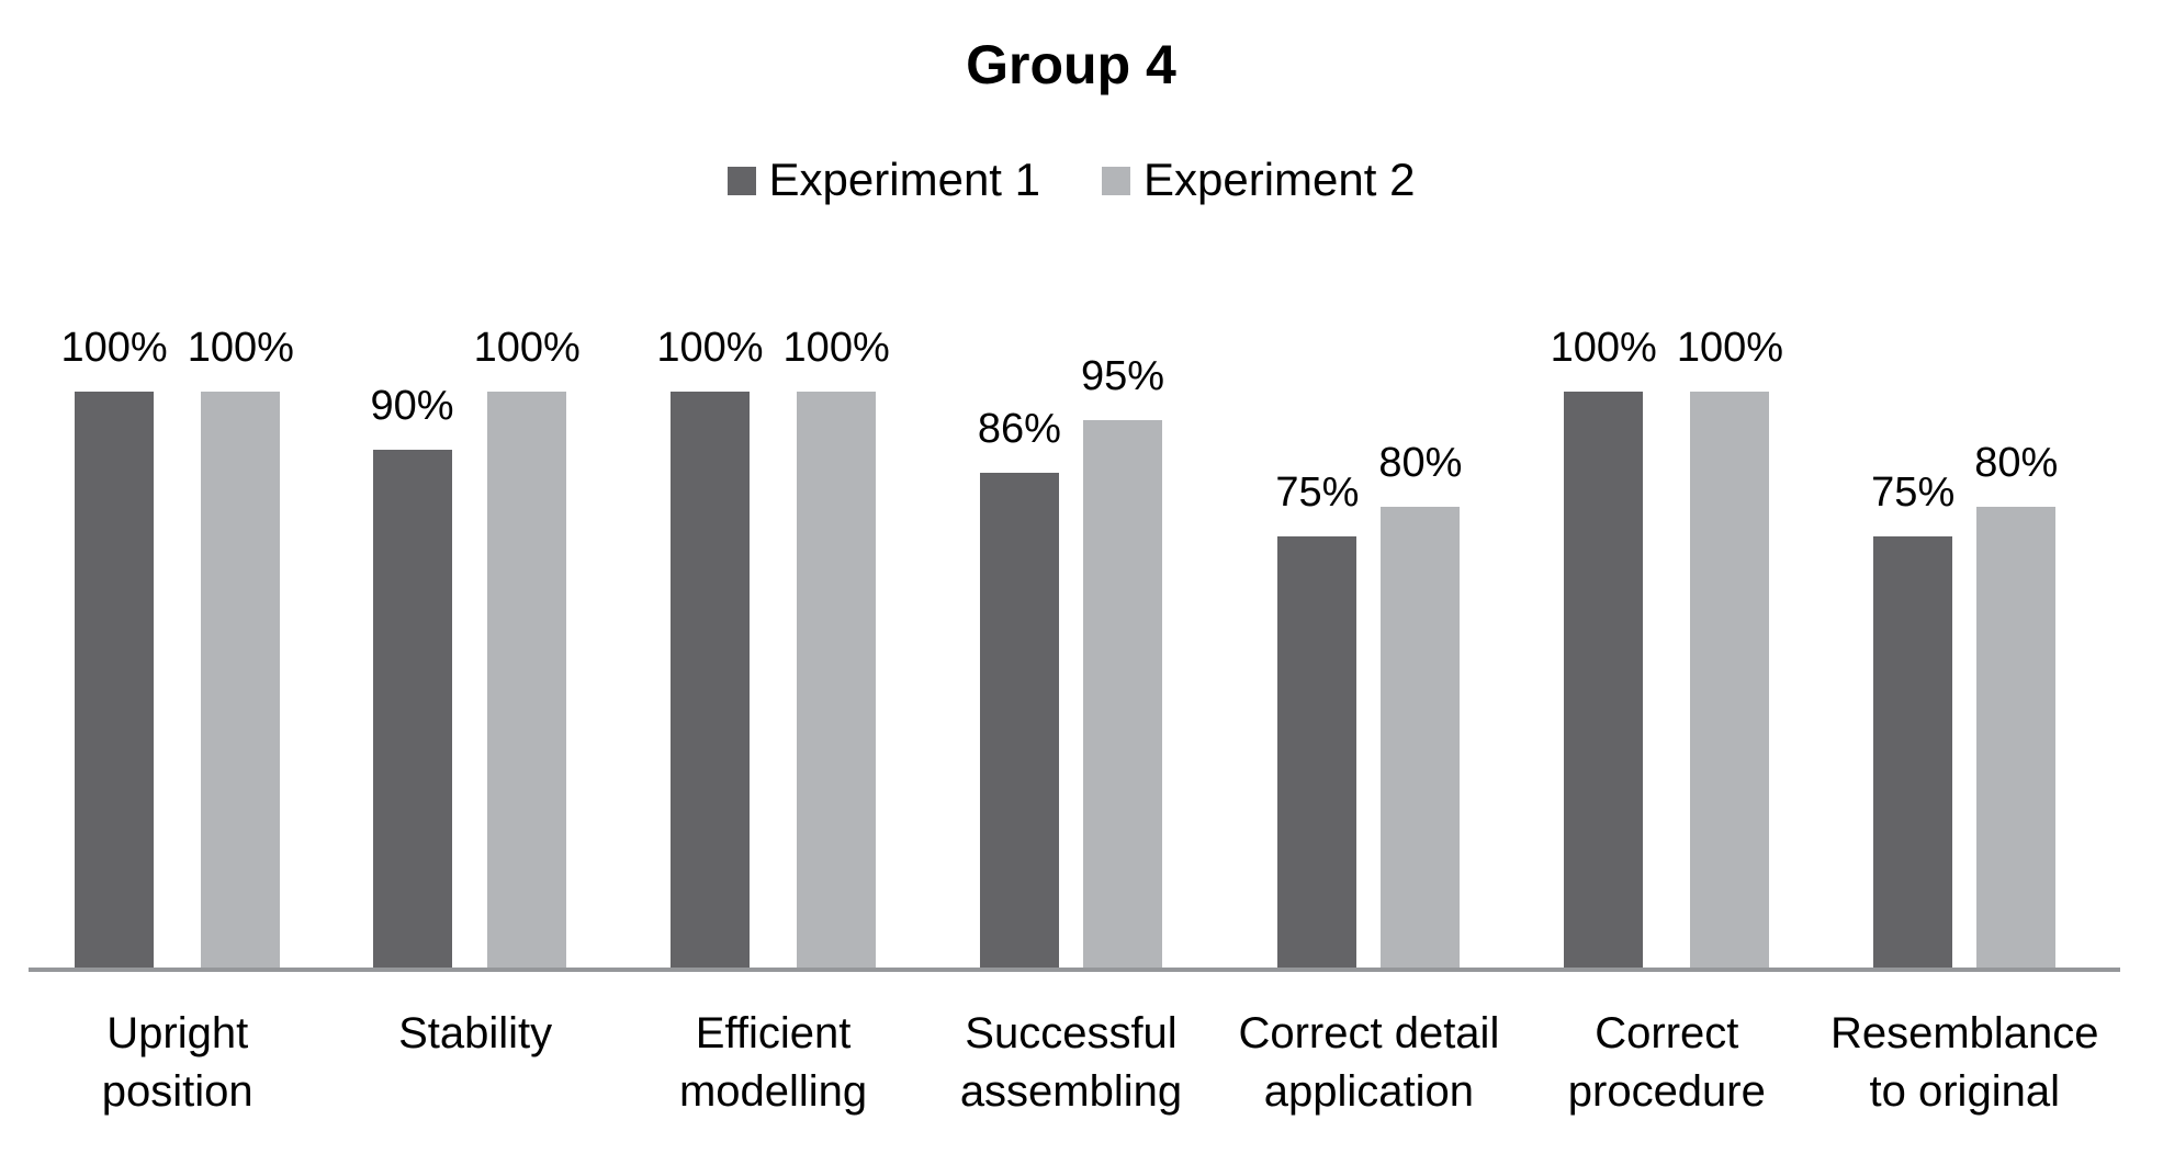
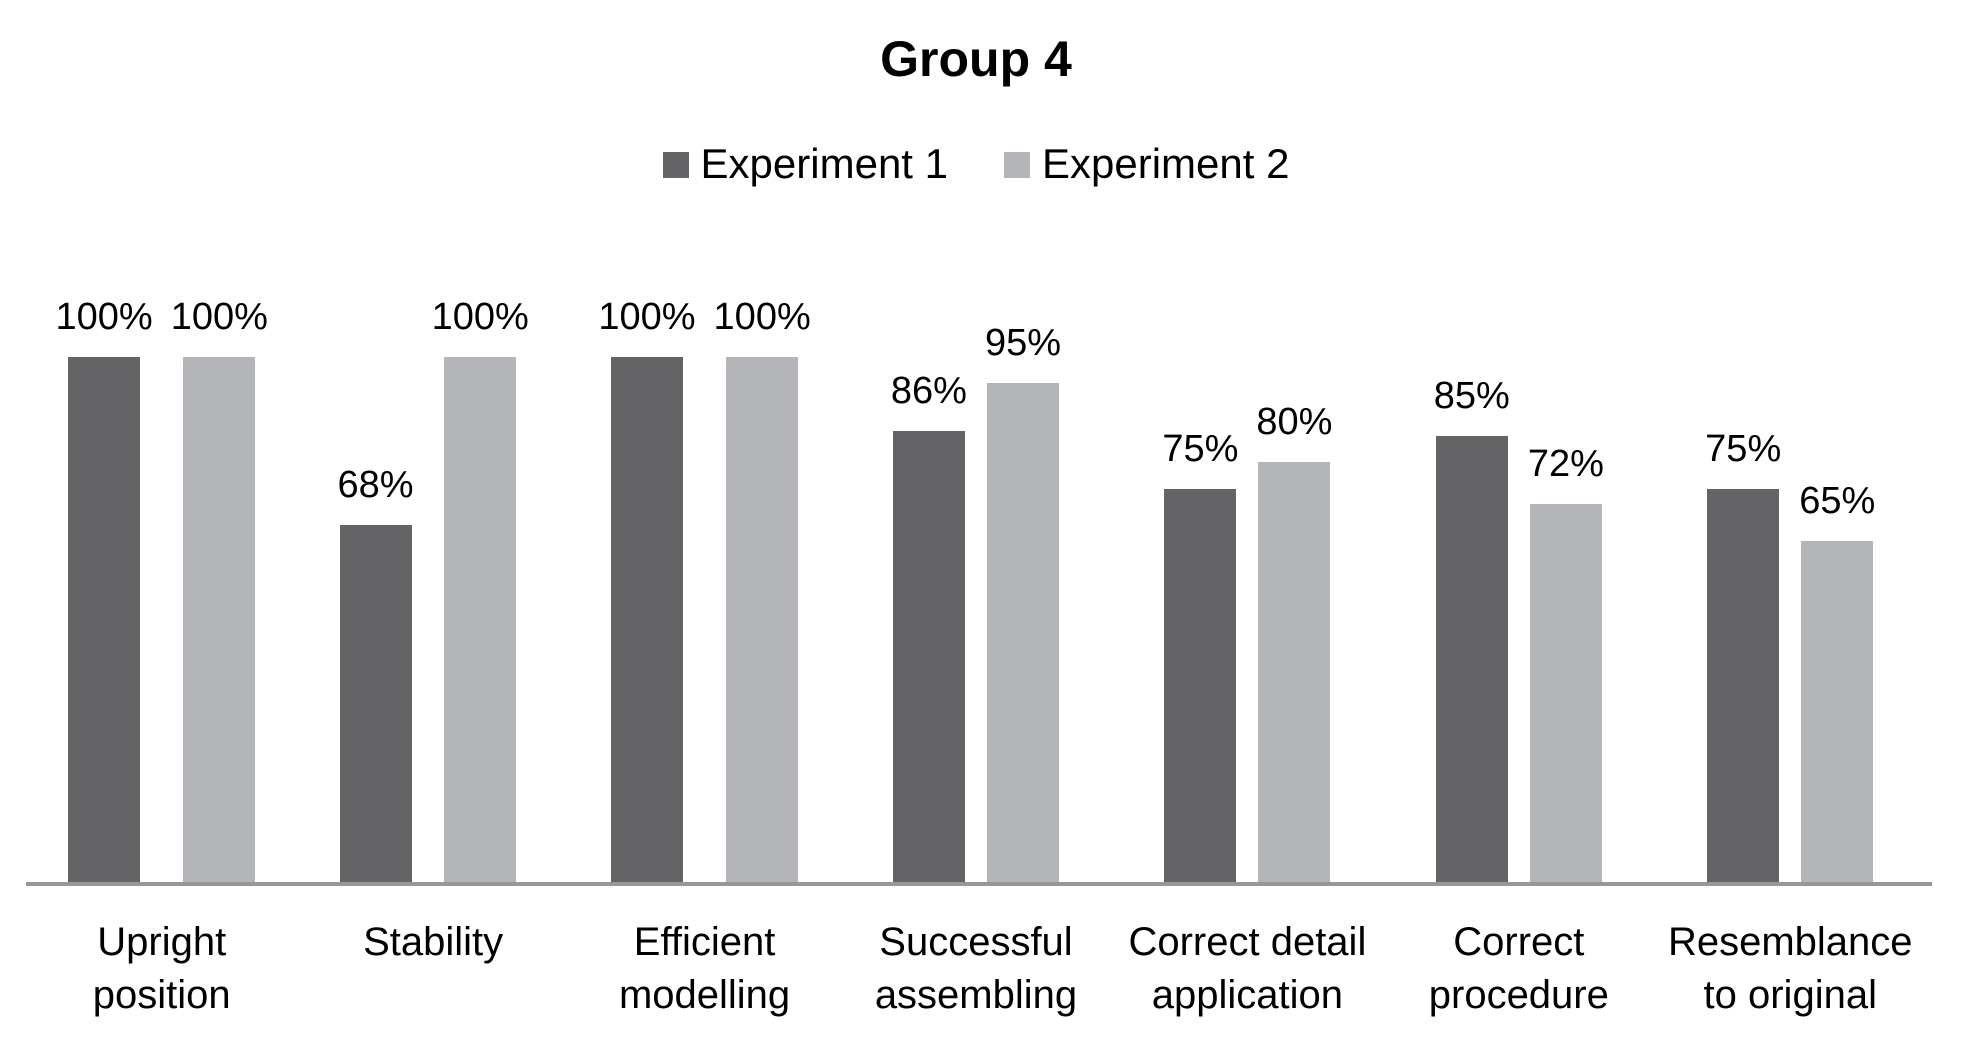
Experiment 1/Stability: 90% -> 68%
Experiment 1/Correct procedure: 100% -> 85%
Experiment 2/Correct procedure: 100% -> 72%
Experiment 2/Resemblance to original: 80% -> 65%
